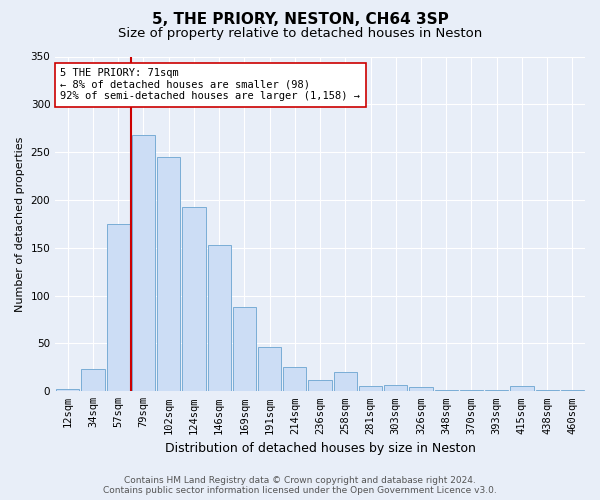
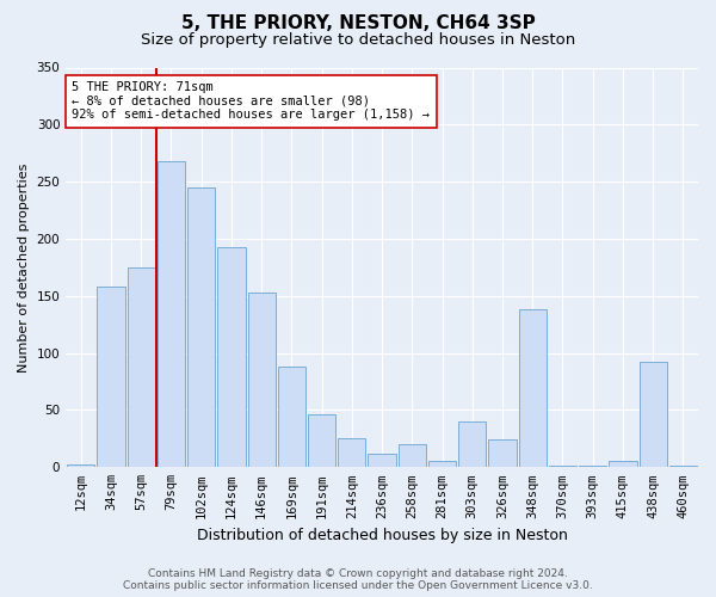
34sqm: 23 -> 158
303sqm: 7 -> 40
326sqm: 4 -> 24
348sqm: 1 -> 138
438sqm: 1 -> 92
